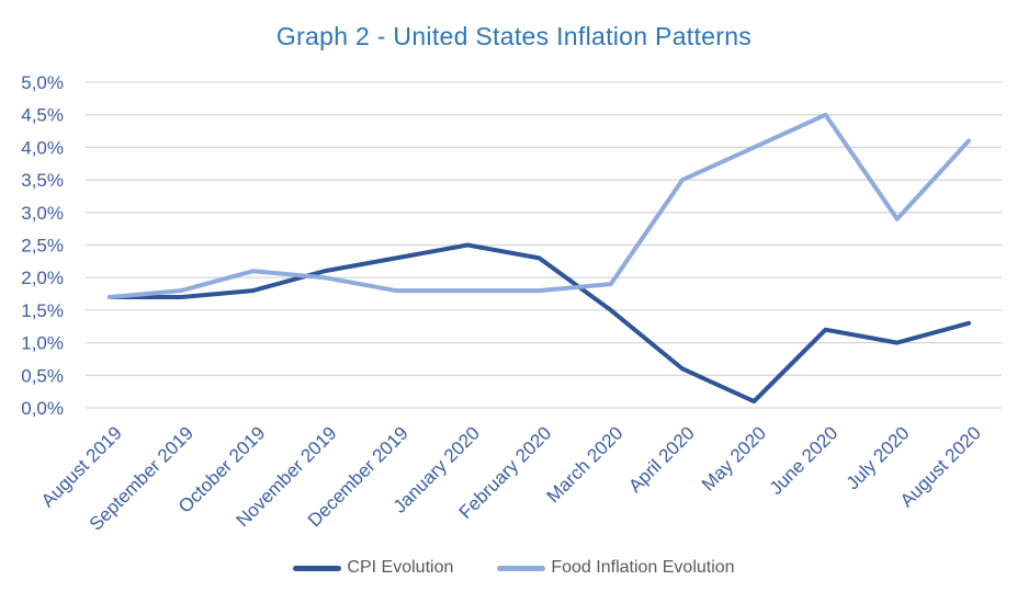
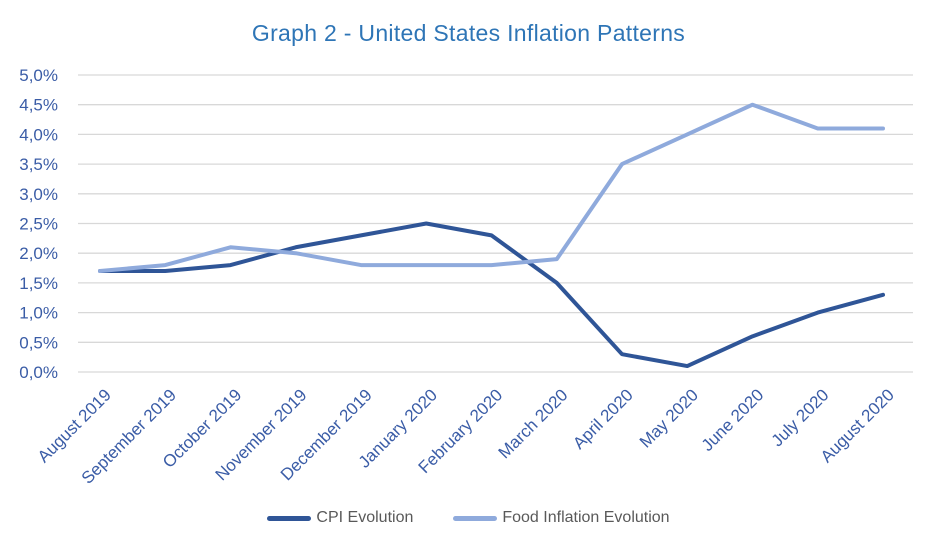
CPI Evolution/April 2020: 0,6% -> 0,3%
CPI Evolution/June 2020: 1,2% -> 0,6%
Food Inflation Evolution/July 2020: 2,9% -> 4,1%
